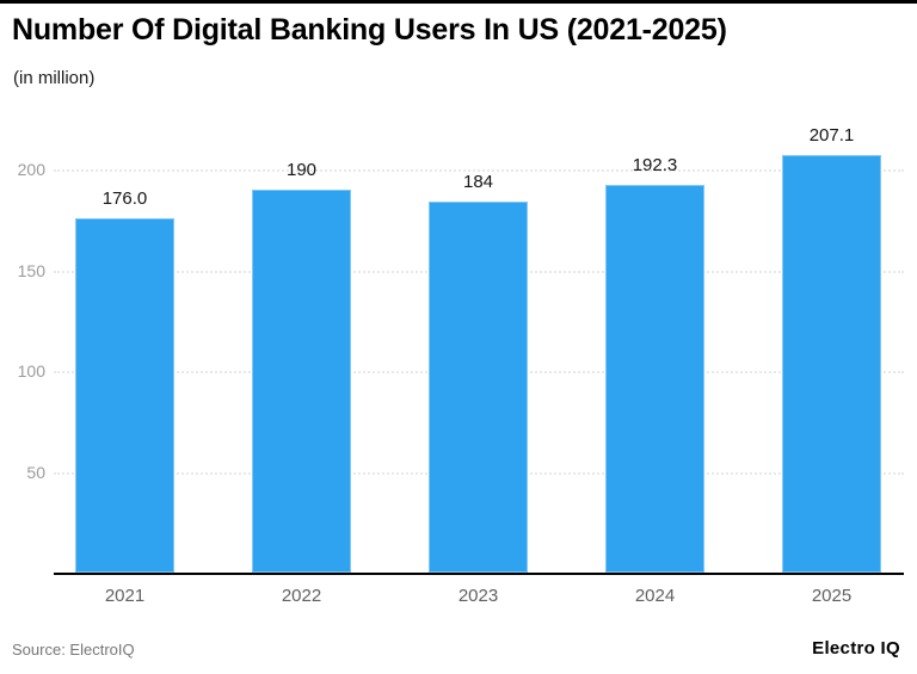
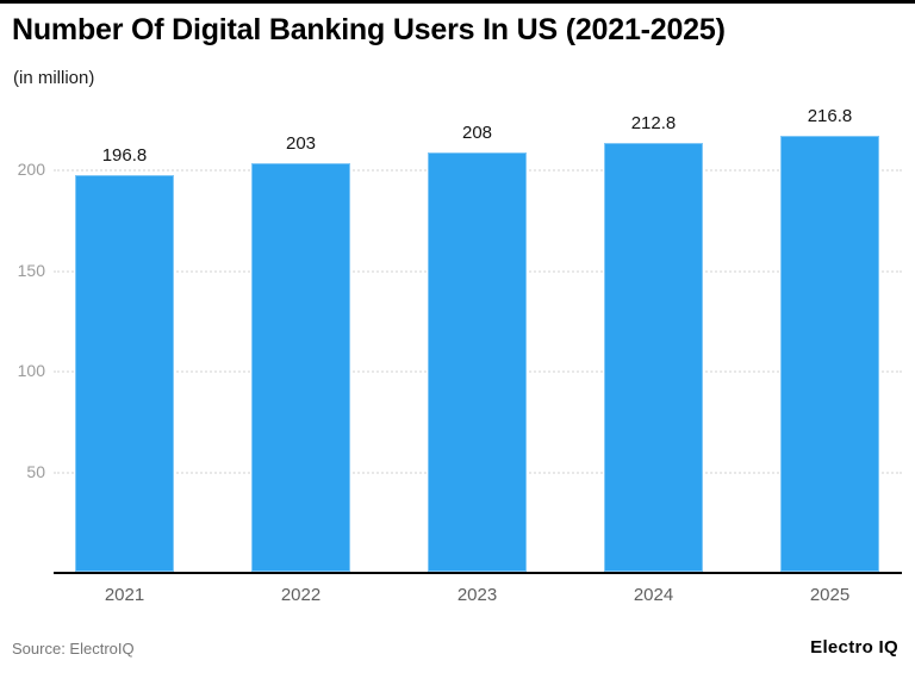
2021: 176.0 -> 196.8
2022: 190 -> 203
2023: 184 -> 208
2024: 192.3 -> 212.8
2025: 207.1 -> 216.8
